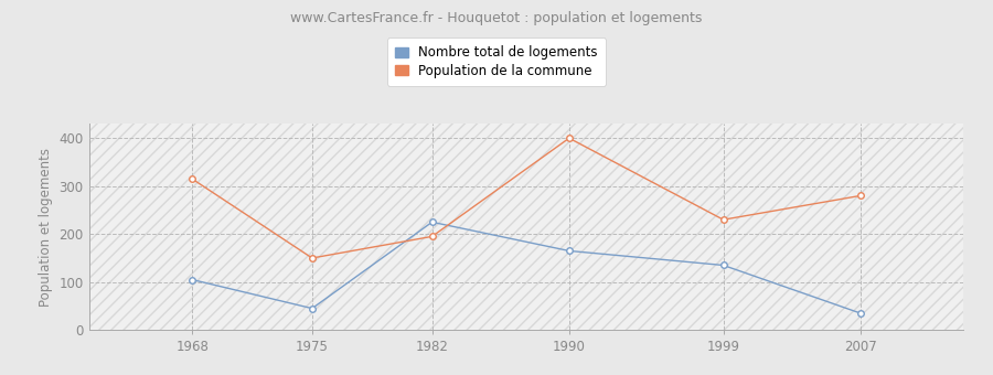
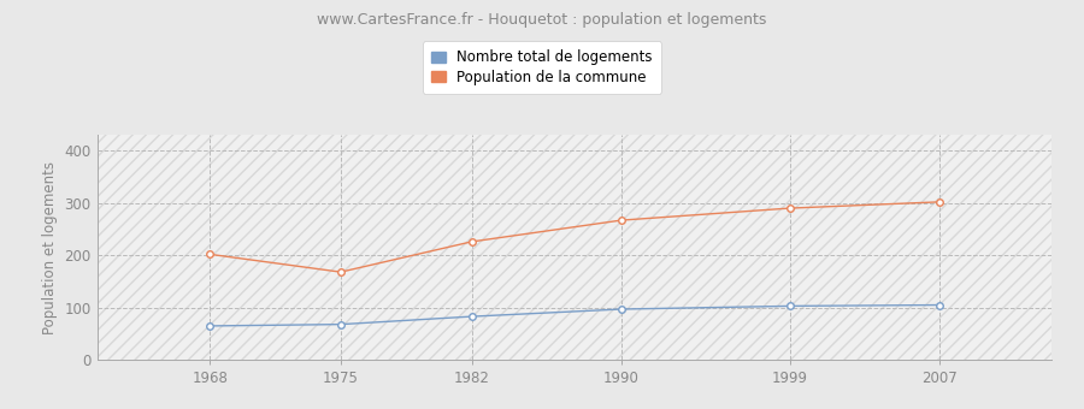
Nombre total de logements/1968: 105 -> 65
Population de la commune/1968: 315 -> 202
Nombre total de logements/1975: 45 -> 68
Population de la commune/1975: 150 -> 168
Nombre total de logements/1982: 225 -> 83
Population de la commune/1982: 195 -> 226
Nombre total de logements/1990: 165 -> 97
Population de la commune/1990: 400 -> 267
Nombre total de logements/1999: 135 -> 103
Population de la commune/1999: 230 -> 290
Nombre total de logements/2007: 35 -> 105
Population de la commune/2007: 280 -> 302
